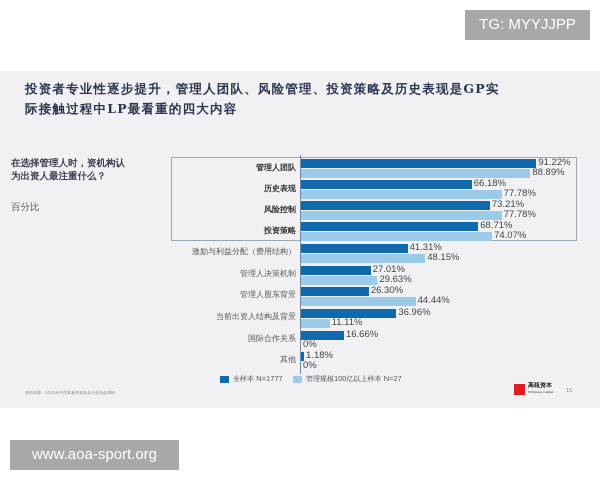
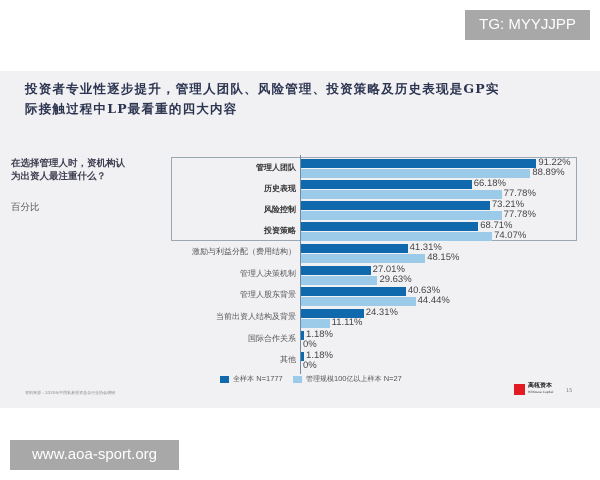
全样本 N=1777/管理人股东背景: 26.30% -> 40.63%
全样本 N=1777/当前出资人结构及背景: 36.96% -> 24.31%
全样本 N=1777/国际合作关系: 16.66% -> 1.18%
